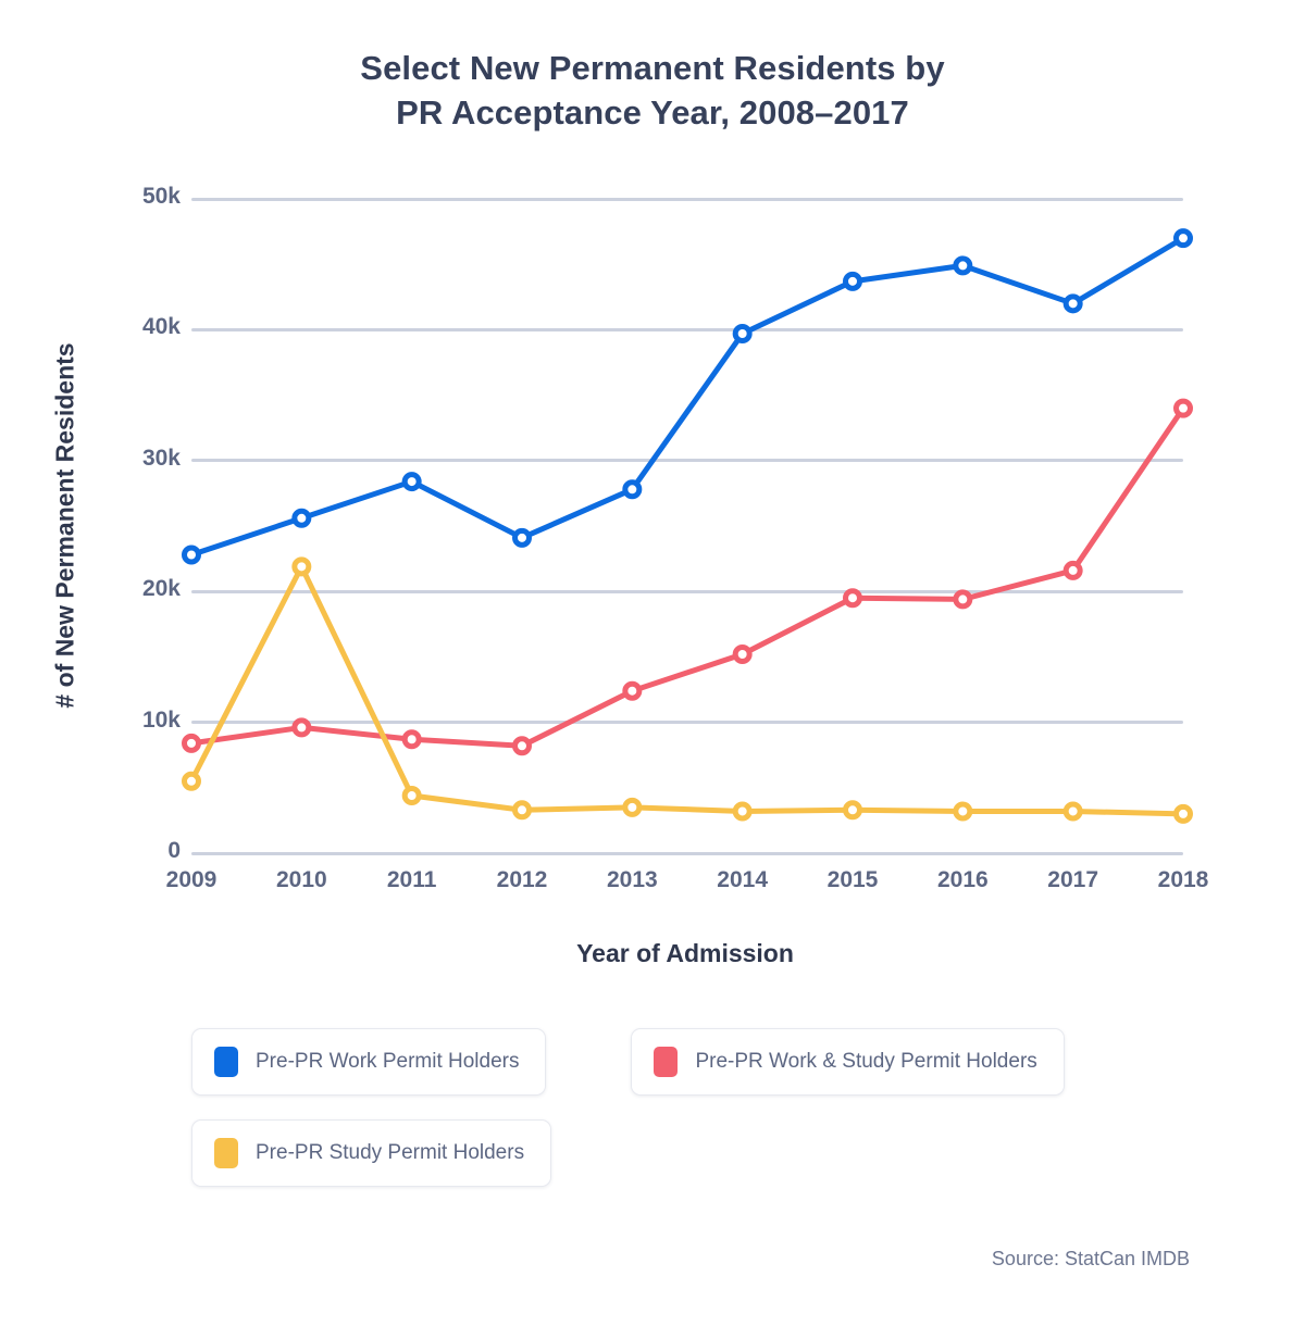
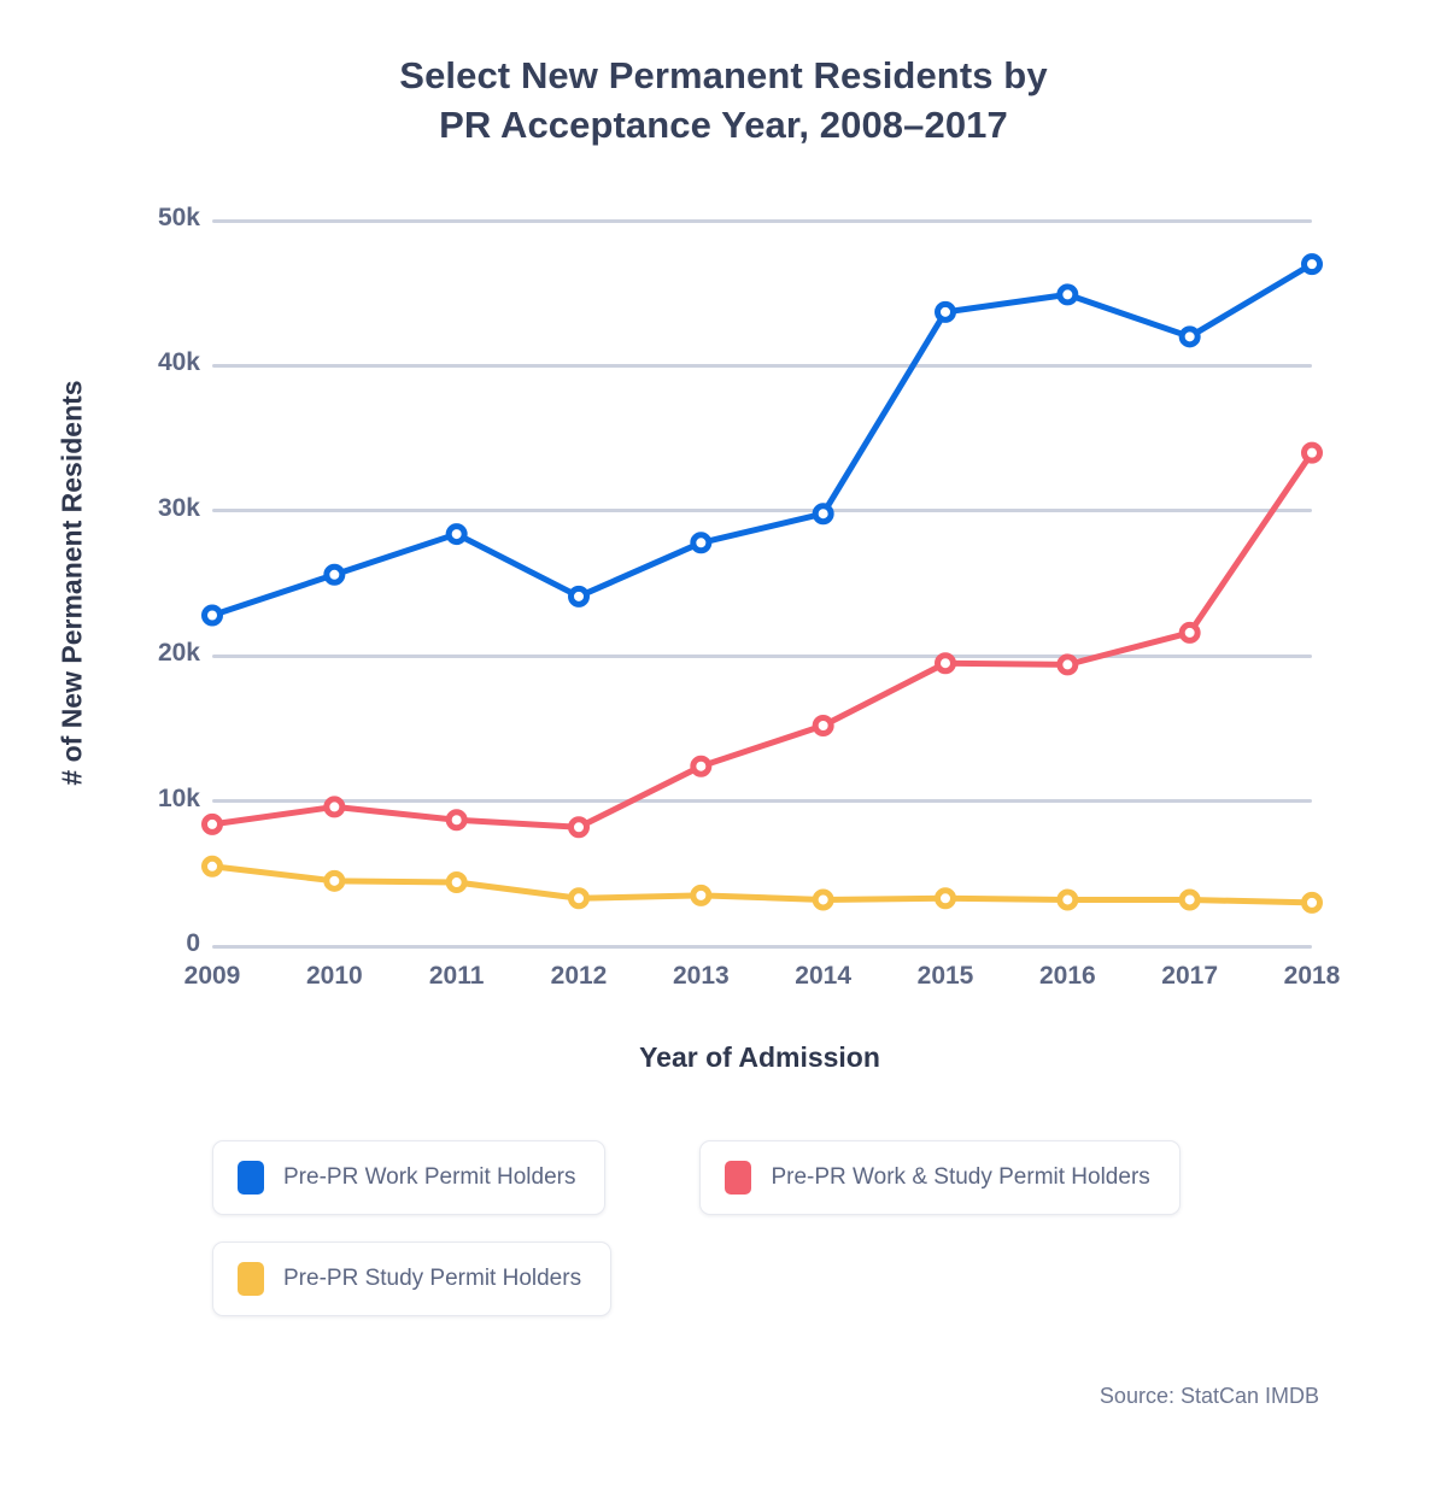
Pre-PR Study Permit Holders/2010: 21.9k -> 4.5k
Pre-PR Work Permit Holders/2014: 39.7k -> 29.8k
